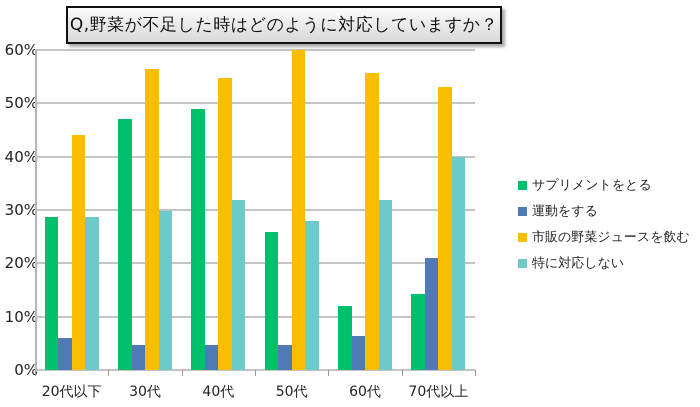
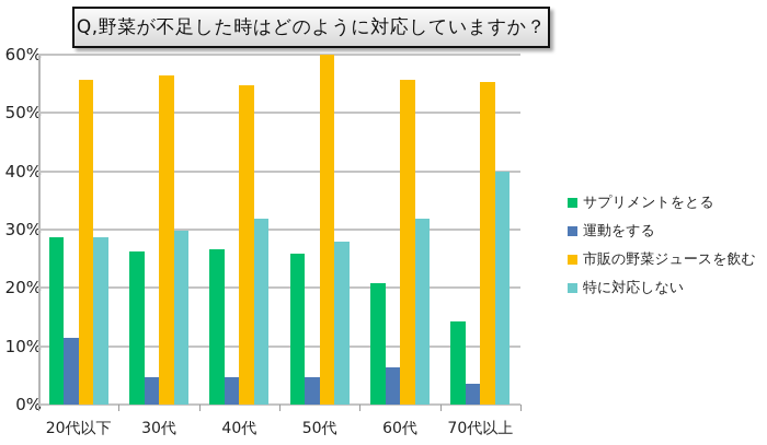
運動をする/20代以下: 6% -> 11%
市販の野菜ジュースを飲む/20代以下: 44% -> 56%
サプリメントをとる/30代: 47% -> 26%
サプリメントをとる/40代: 49% -> 27%
サプリメントをとる/60代: 12% -> 21%
運動をする/70代以上: 21% -> 4%
市販の野菜ジュースを飲む/70代以上: 53% -> 55%
